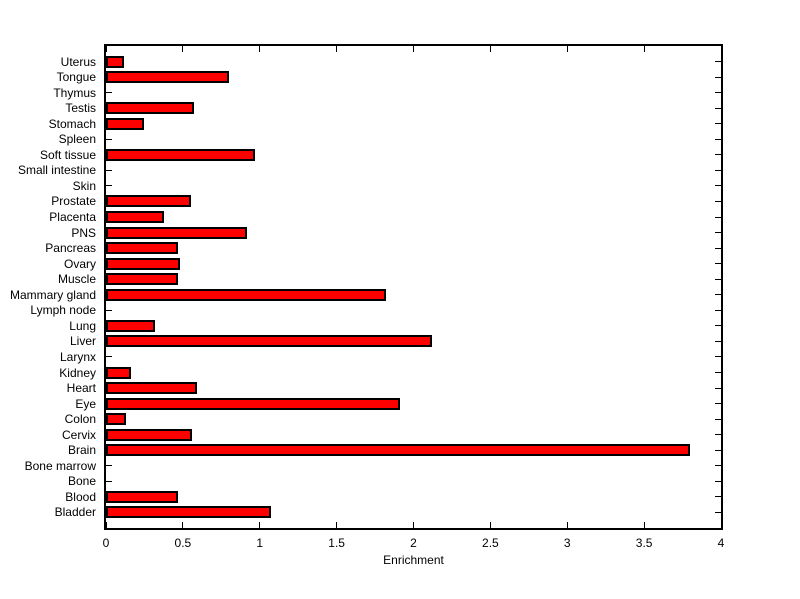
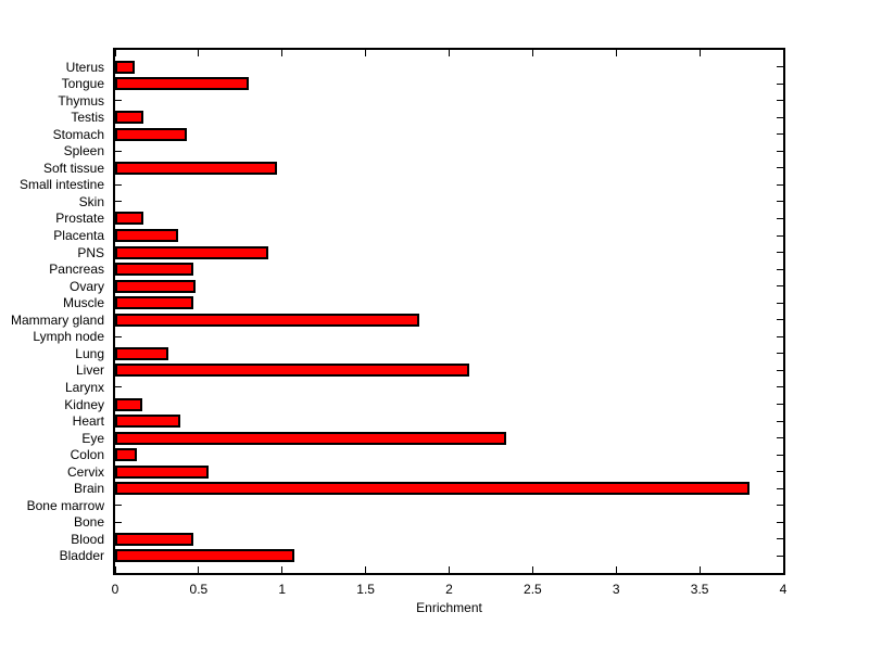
Testis: 0.57 -> 0.17
Stomach: 0.25 -> 0.43
Prostate: 0.55 -> 0.17
Heart: 0.59 -> 0.39
Eye: 1.91 -> 2.34
